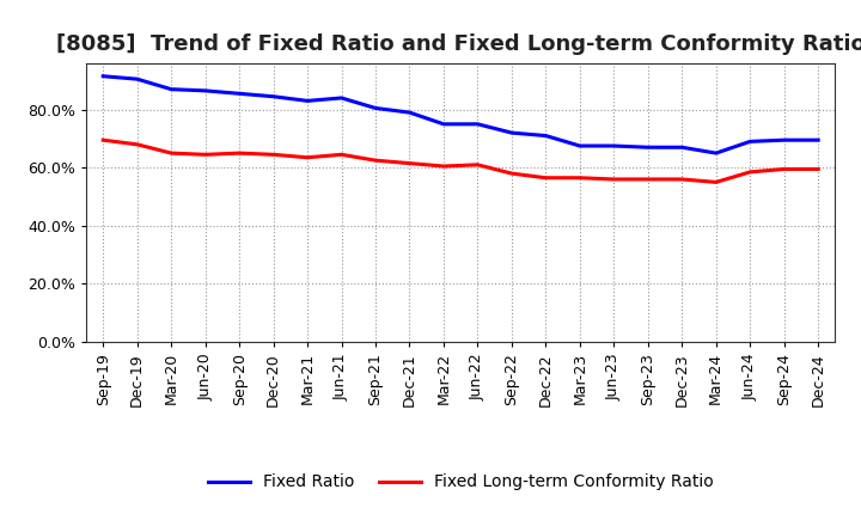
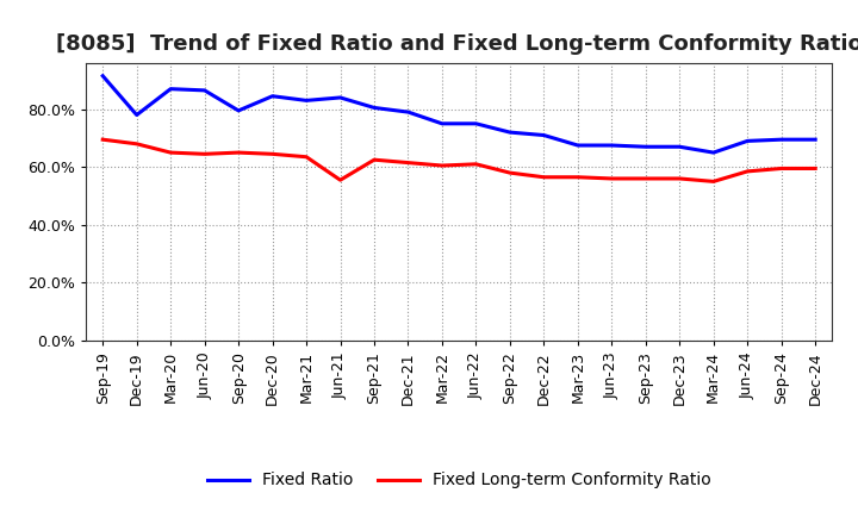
Fixed Ratio/Dec-19: 90.5% -> 78.0%
Fixed Ratio/Sep-20: 85.5% -> 79.5%
Fixed Long-term Conformity Ratio/Jun-21: 64.5% -> 55.5%
